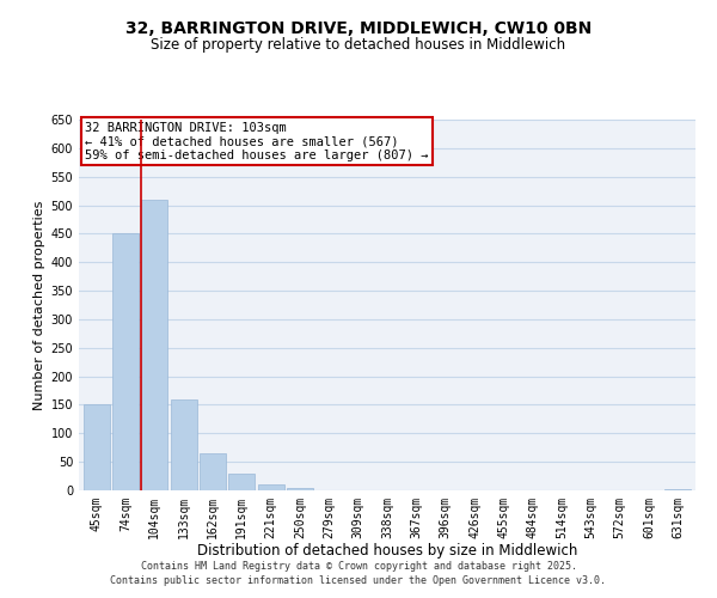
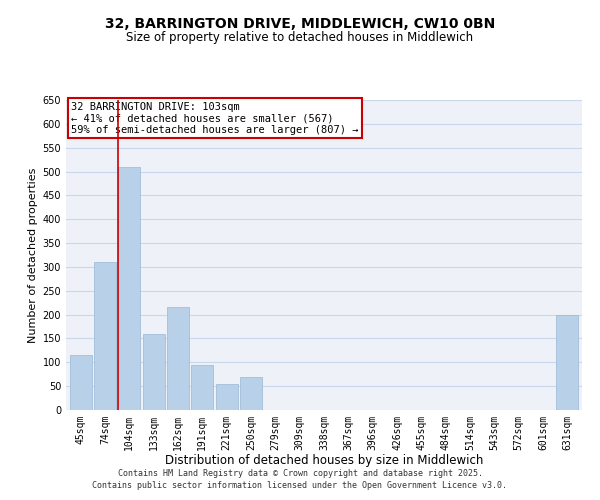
45sqm: 150 -> 115
74sqm: 450 -> 310
162sqm: 65 -> 215
191sqm: 30 -> 95
221sqm: 10 -> 55
250sqm: 5 -> 70
631sqm: 2 -> 200
